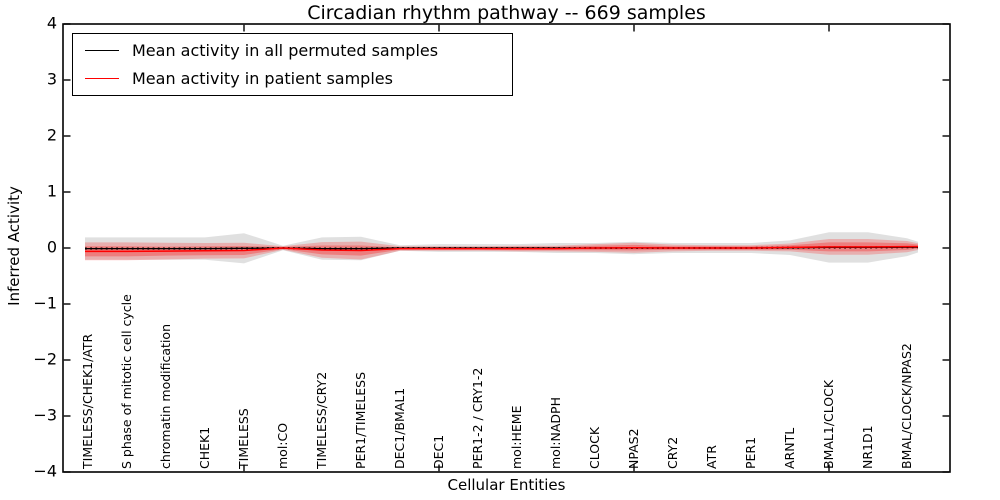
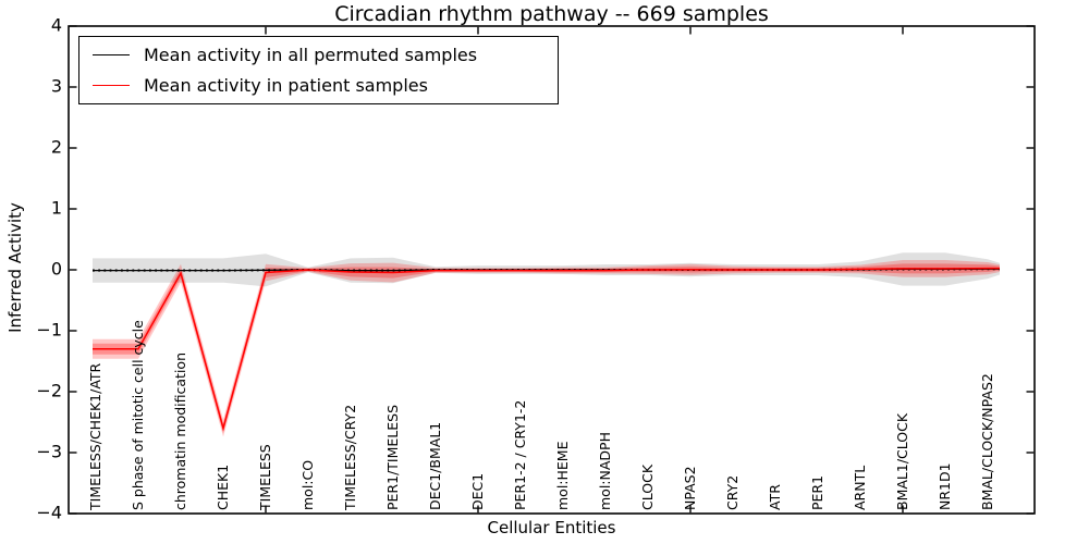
Mean activity in patient samples/TIMELESS/CHEK1/ATR: -0.1 -> -1.3
Mean activity in patient samples/S phase of mitotic cell cycle: -0.1 -> -1.3
Mean activity in patient samples/CHEK1: -0.1 -> -2.6
